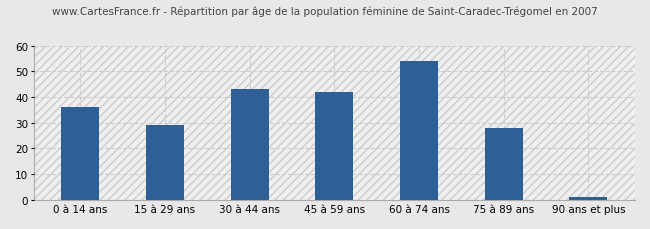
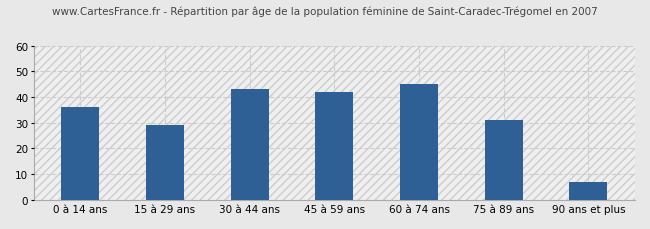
60 à 74 ans: 54 -> 45
75 à 89 ans: 28 -> 31
90 ans et plus: 1 -> 7
